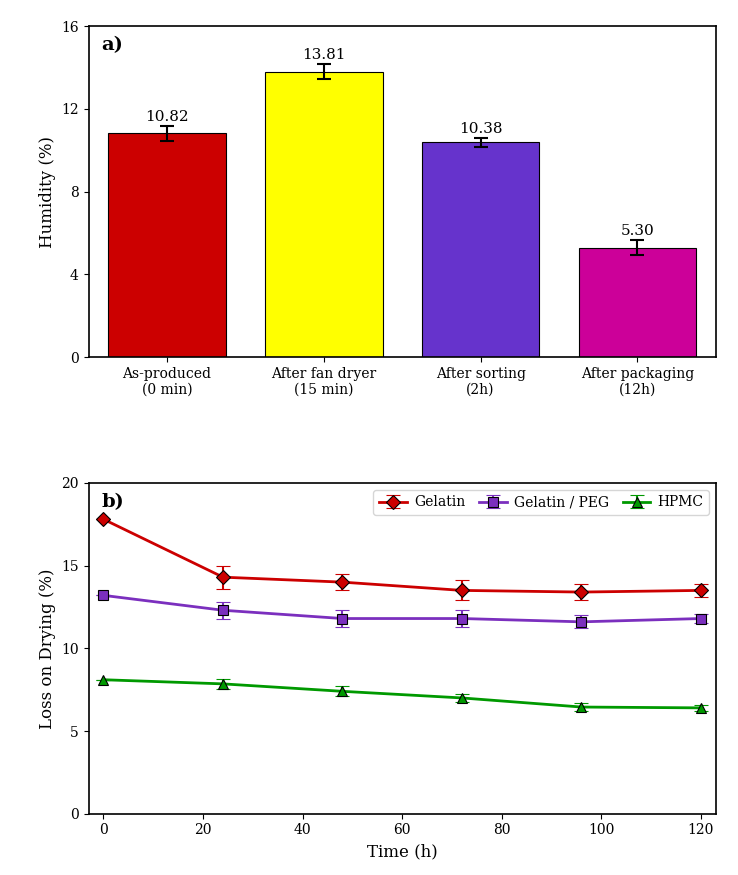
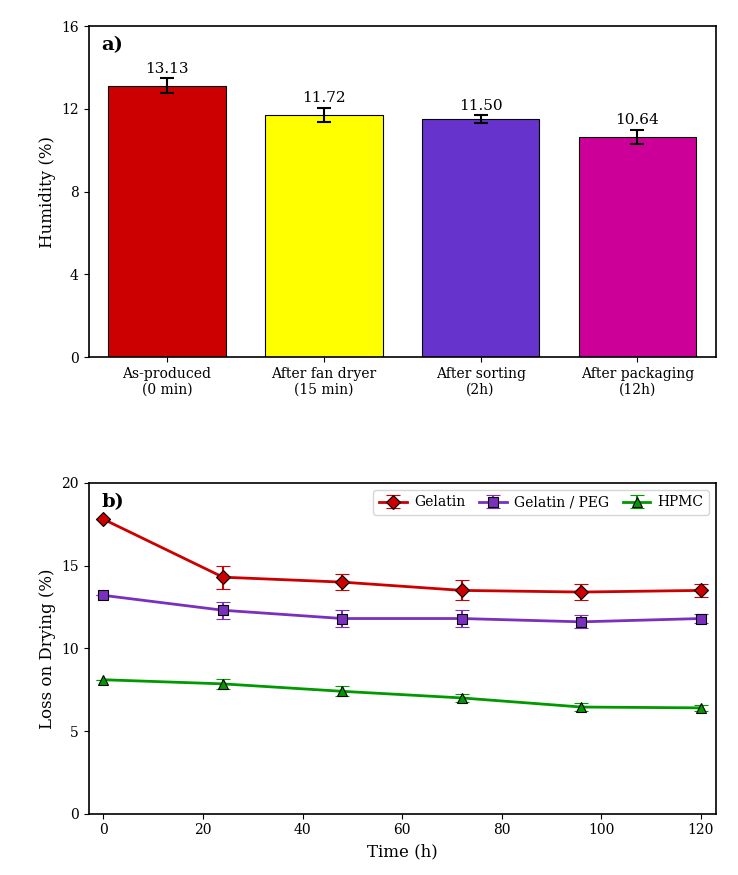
As-produced (0 min): 10.82 -> 13.13
After fan dryer (15 min): 13.81 -> 11.72
After sorting (2h): 10.38 -> 11.50
After packaging (12h): 5.30 -> 10.64
